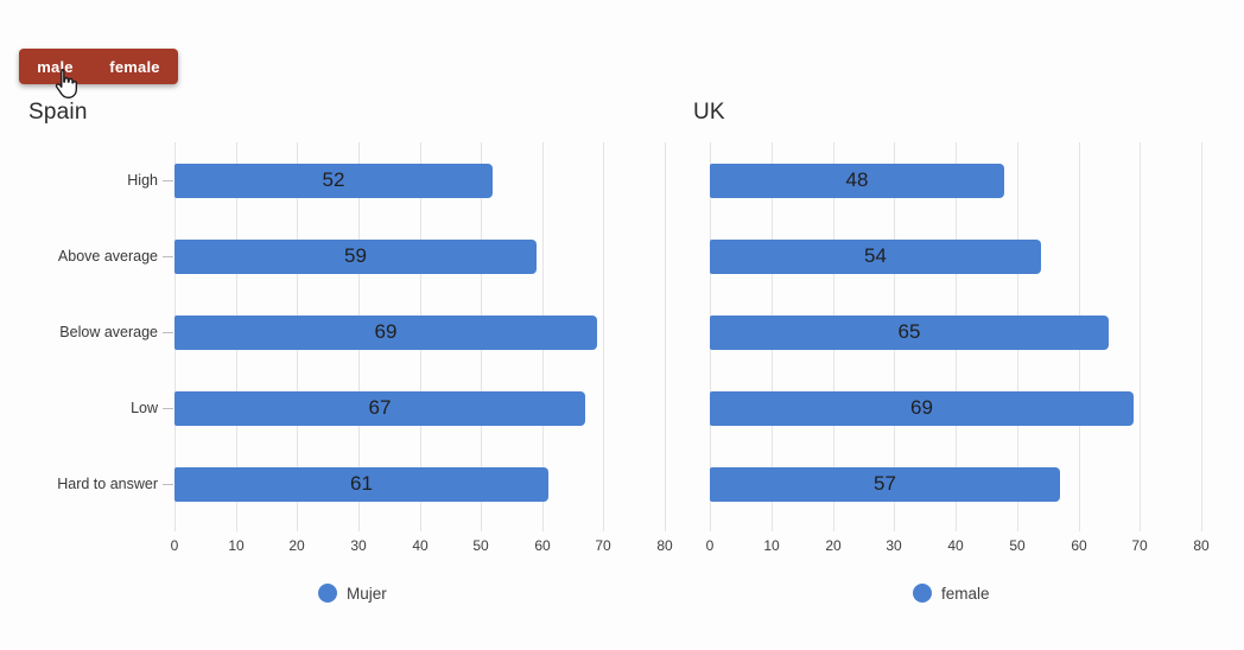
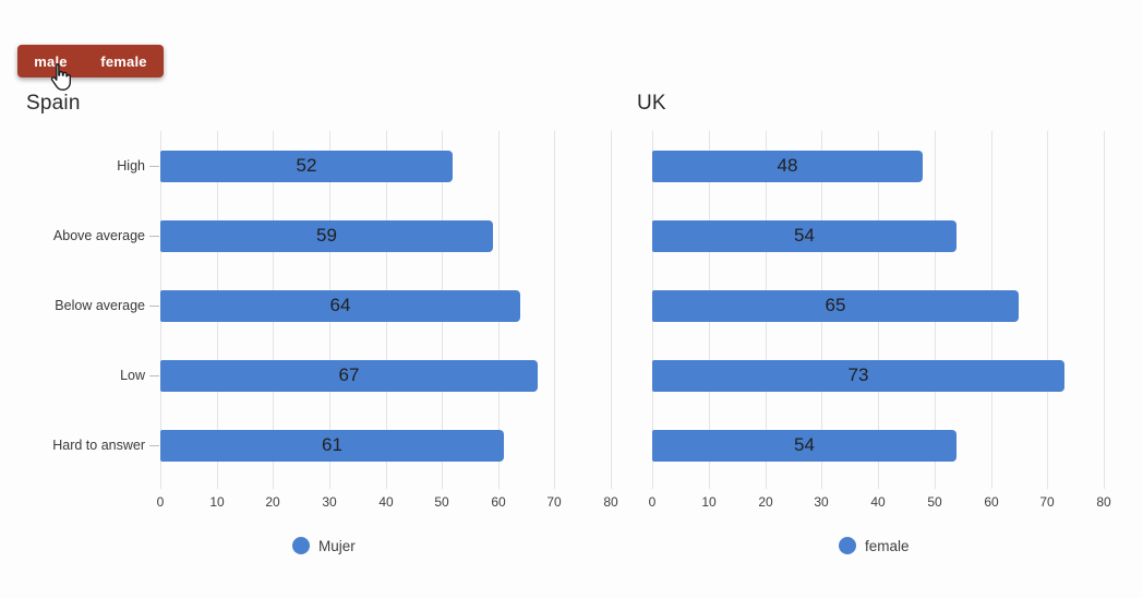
Spain/Below average: 69 -> 64
UK/Low: 69 -> 73
UK/Hard to answer: 57 -> 54
